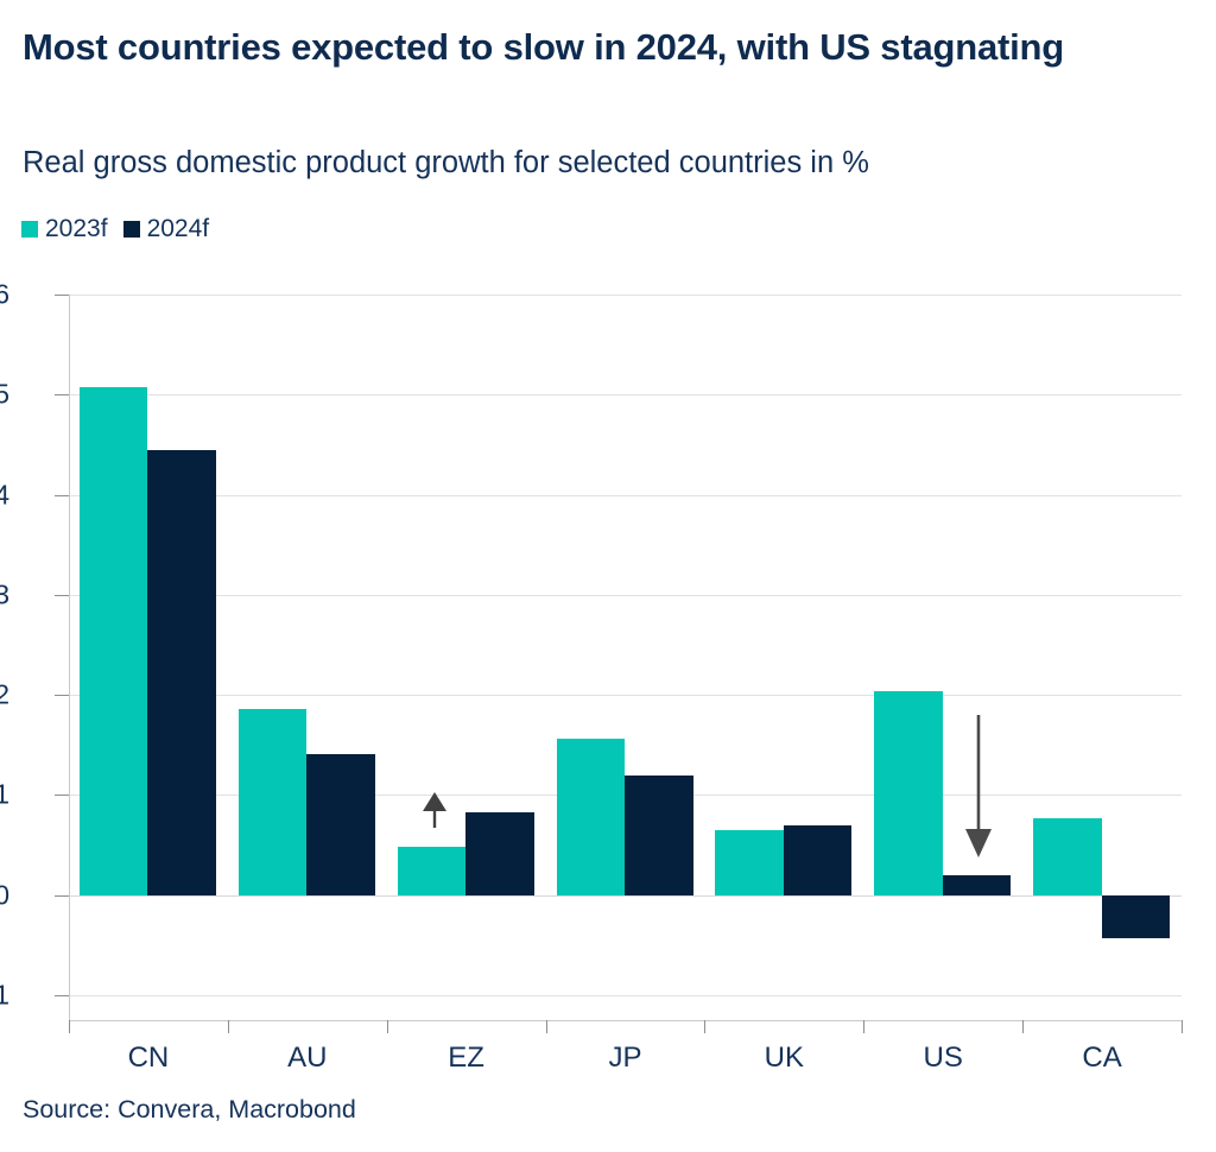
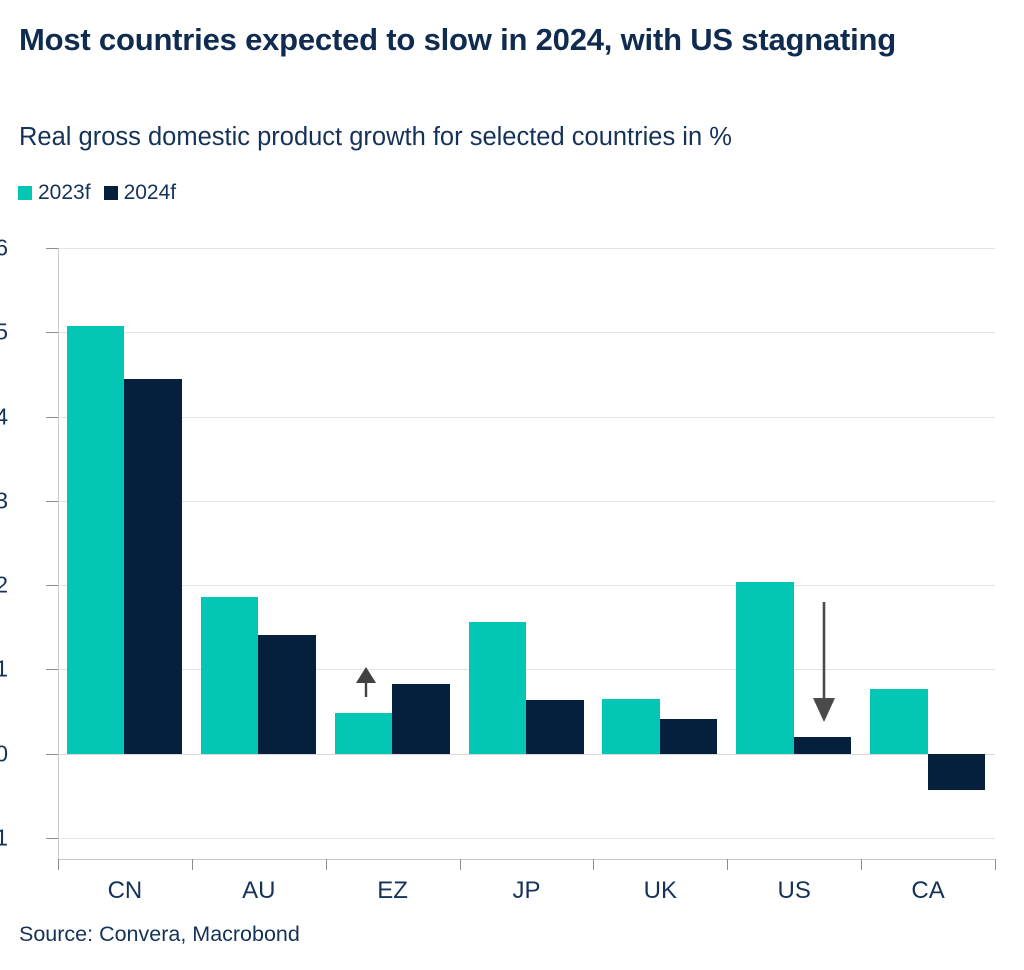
2024f/JP: 1.2 -> 0.6
2024f/UK: 0.7 -> 0.4
